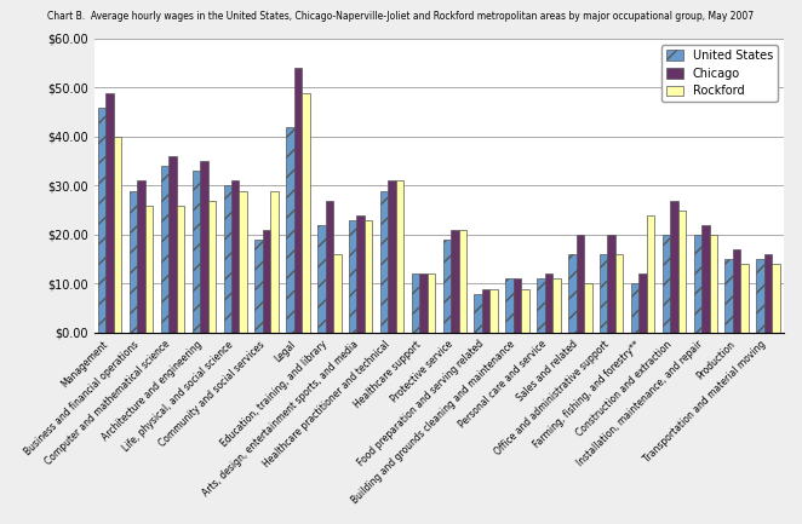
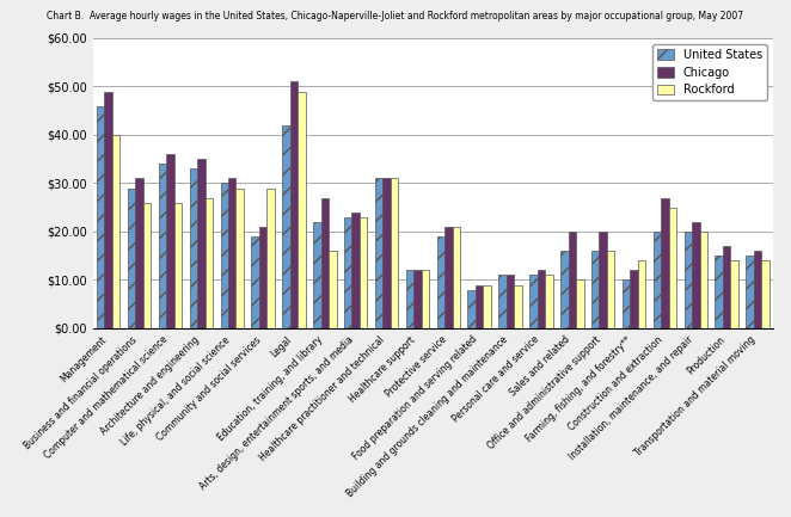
Chicago/Legal: $54 -> $51
United States/Healthcare practitioner and technical: $29 -> $31
Rockford/Farming, fishing, and forestry**: $24 -> $14
